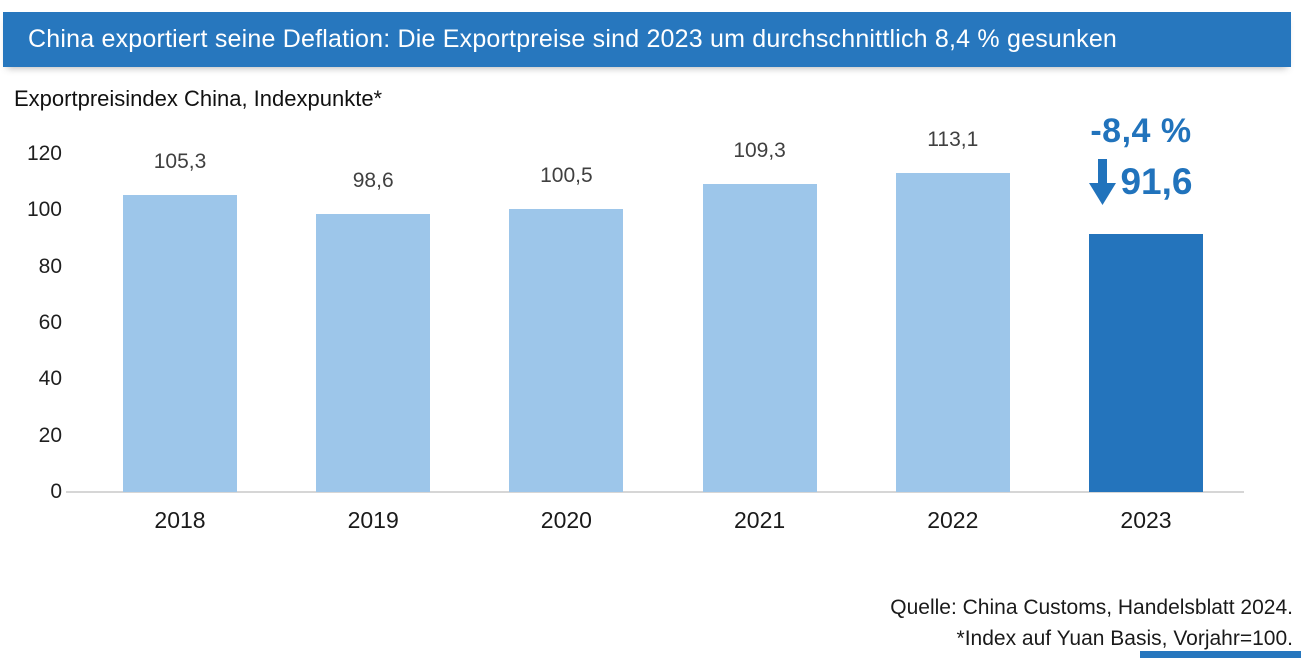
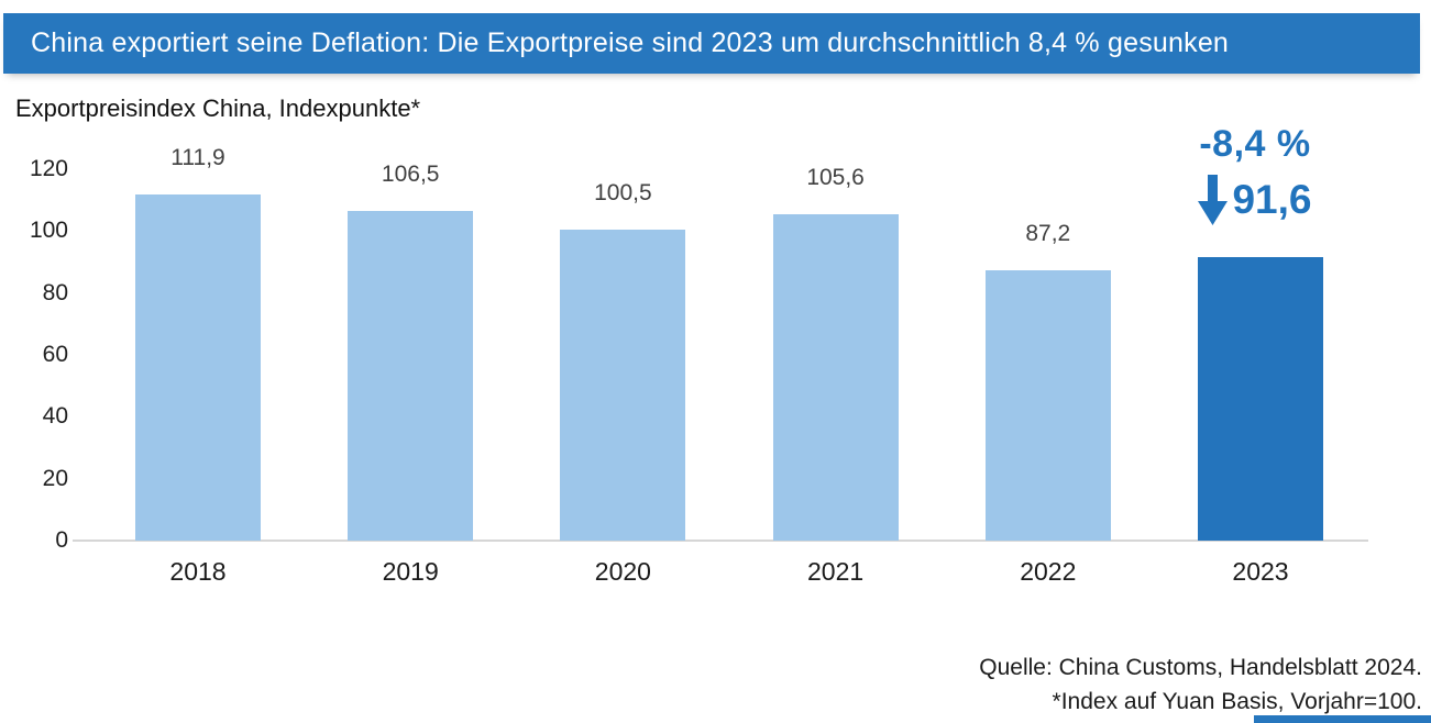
2018: 105,3 -> 111,9
2019: 98,6 -> 106,5
2021: 109,3 -> 105,6
2022: 113,1 -> 87,2
